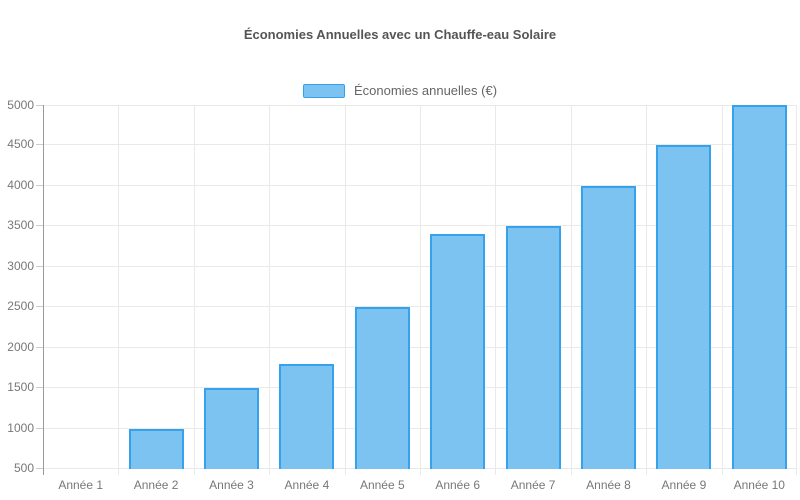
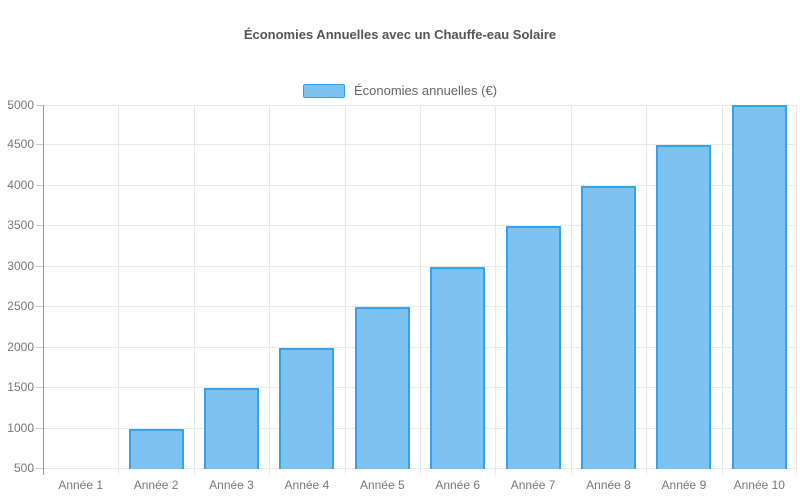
Année 4: 1800 -> 2000
Année 6: 3400 -> 3000
